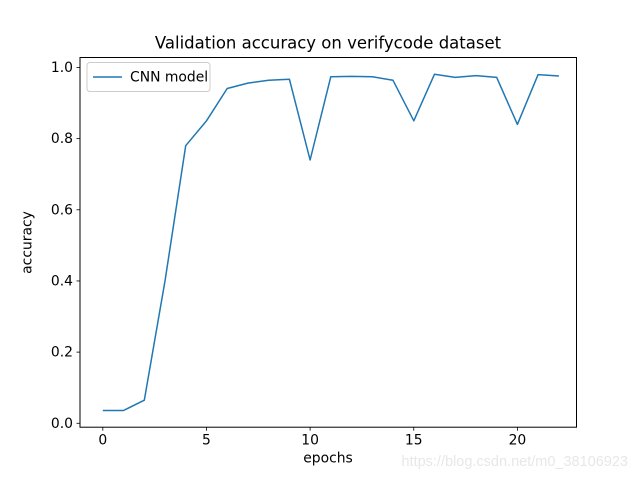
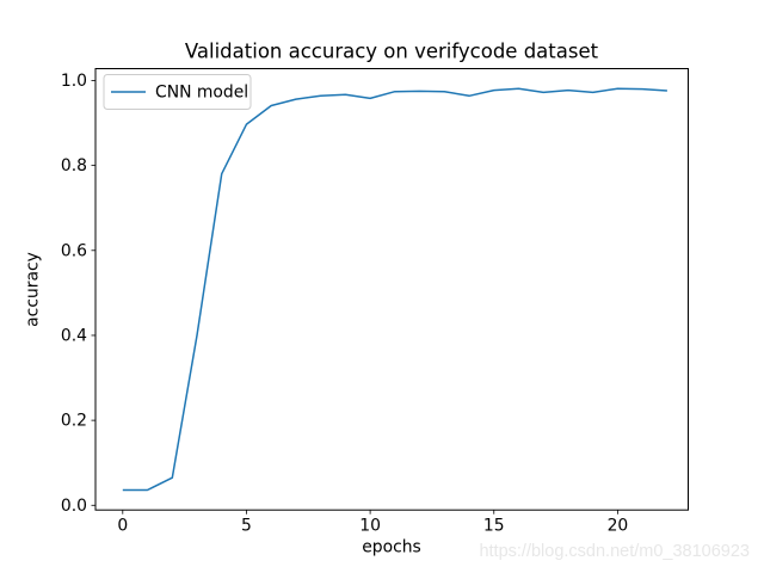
5: 0.85 -> 0.90
10: 0.74 -> 0.96
15: 0.85 -> 0.98
20: 0.84 -> 0.98
